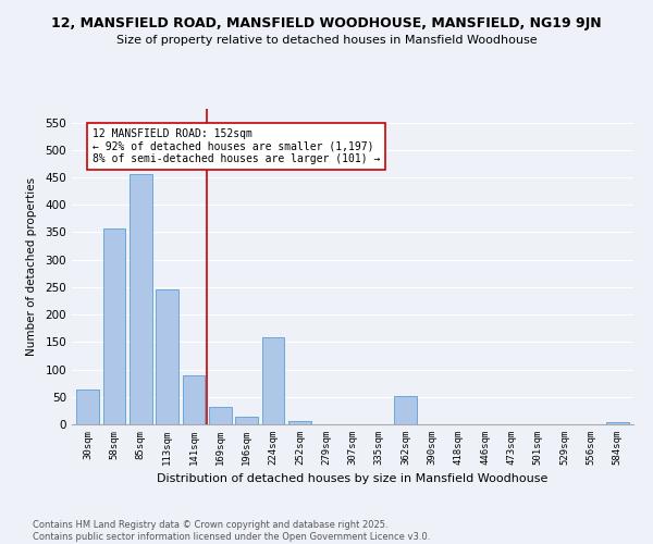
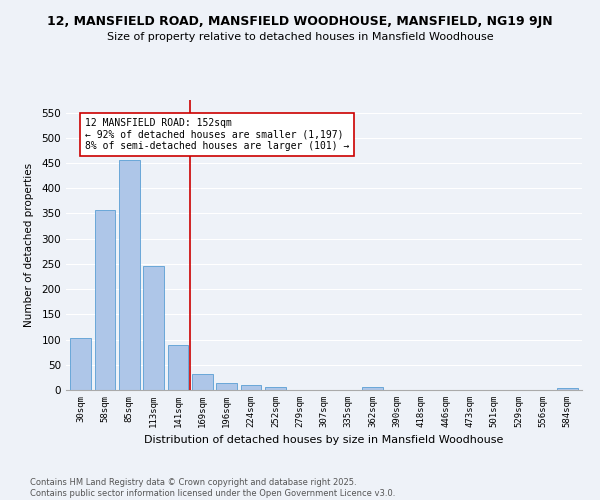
30sqm: 64 -> 104
224sqm: 158 -> 9
362sqm: 52 -> 6
